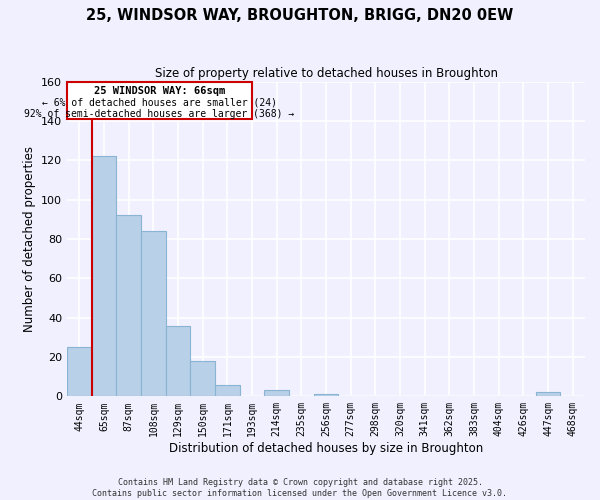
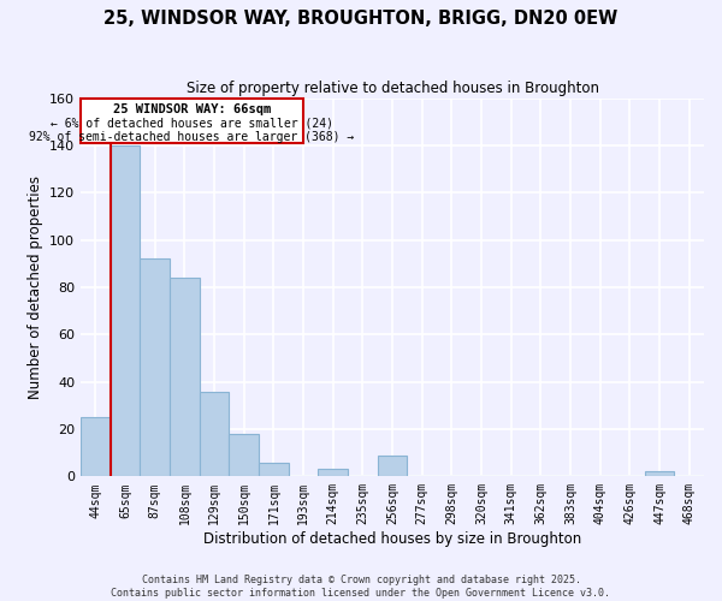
65sqm: 122 -> 140
256sqm: 1 -> 9
